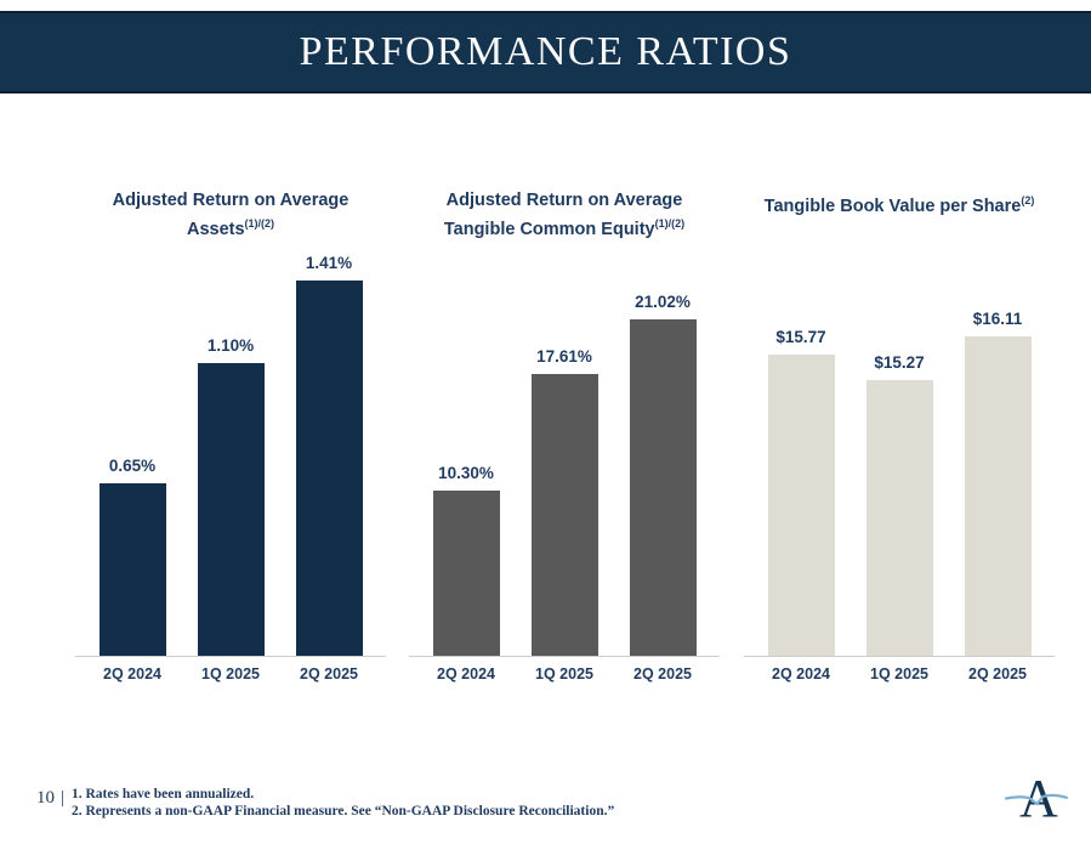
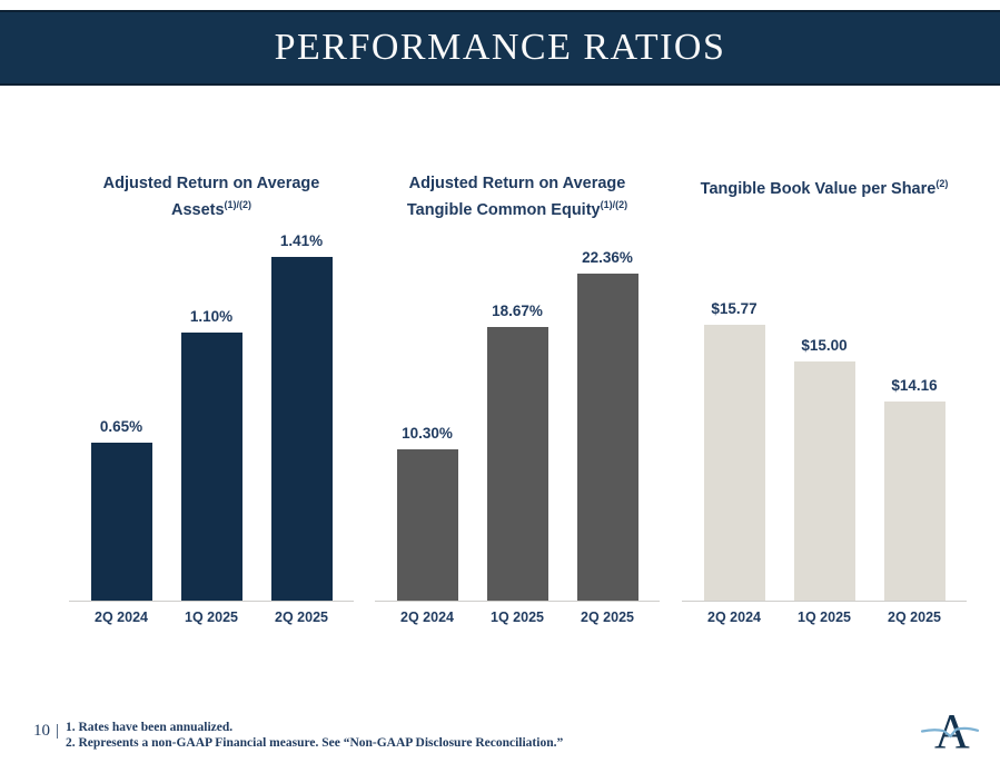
Adjusted Return on Average Tangible Common Equity(1)/(2)/1Q 2025: 17.61% -> 18.67%
Adjusted Return on Average Tangible Common Equity(1)/(2)/2Q 2025: 21.02% -> 22.36%
Tangible Book Value per Share(2)/1Q 2025: $15.27 -> $15.00
Tangible Book Value per Share(2)/2Q 2025: $16.11 -> $14.16
